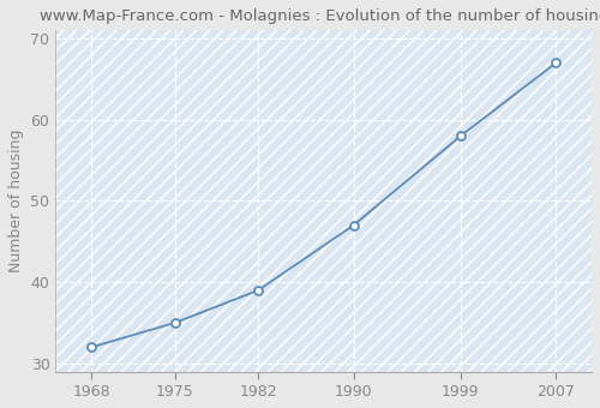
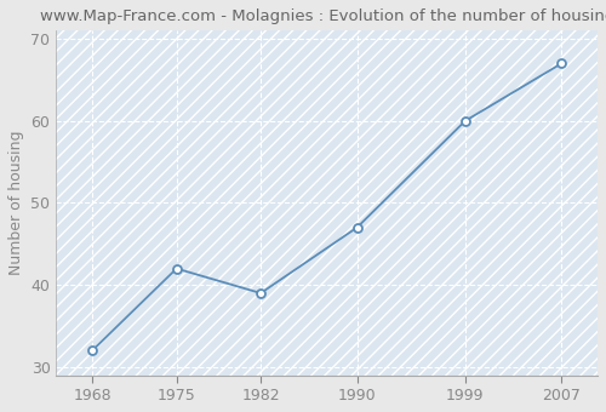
1975: 35 -> 42
1999: 58 -> 60
